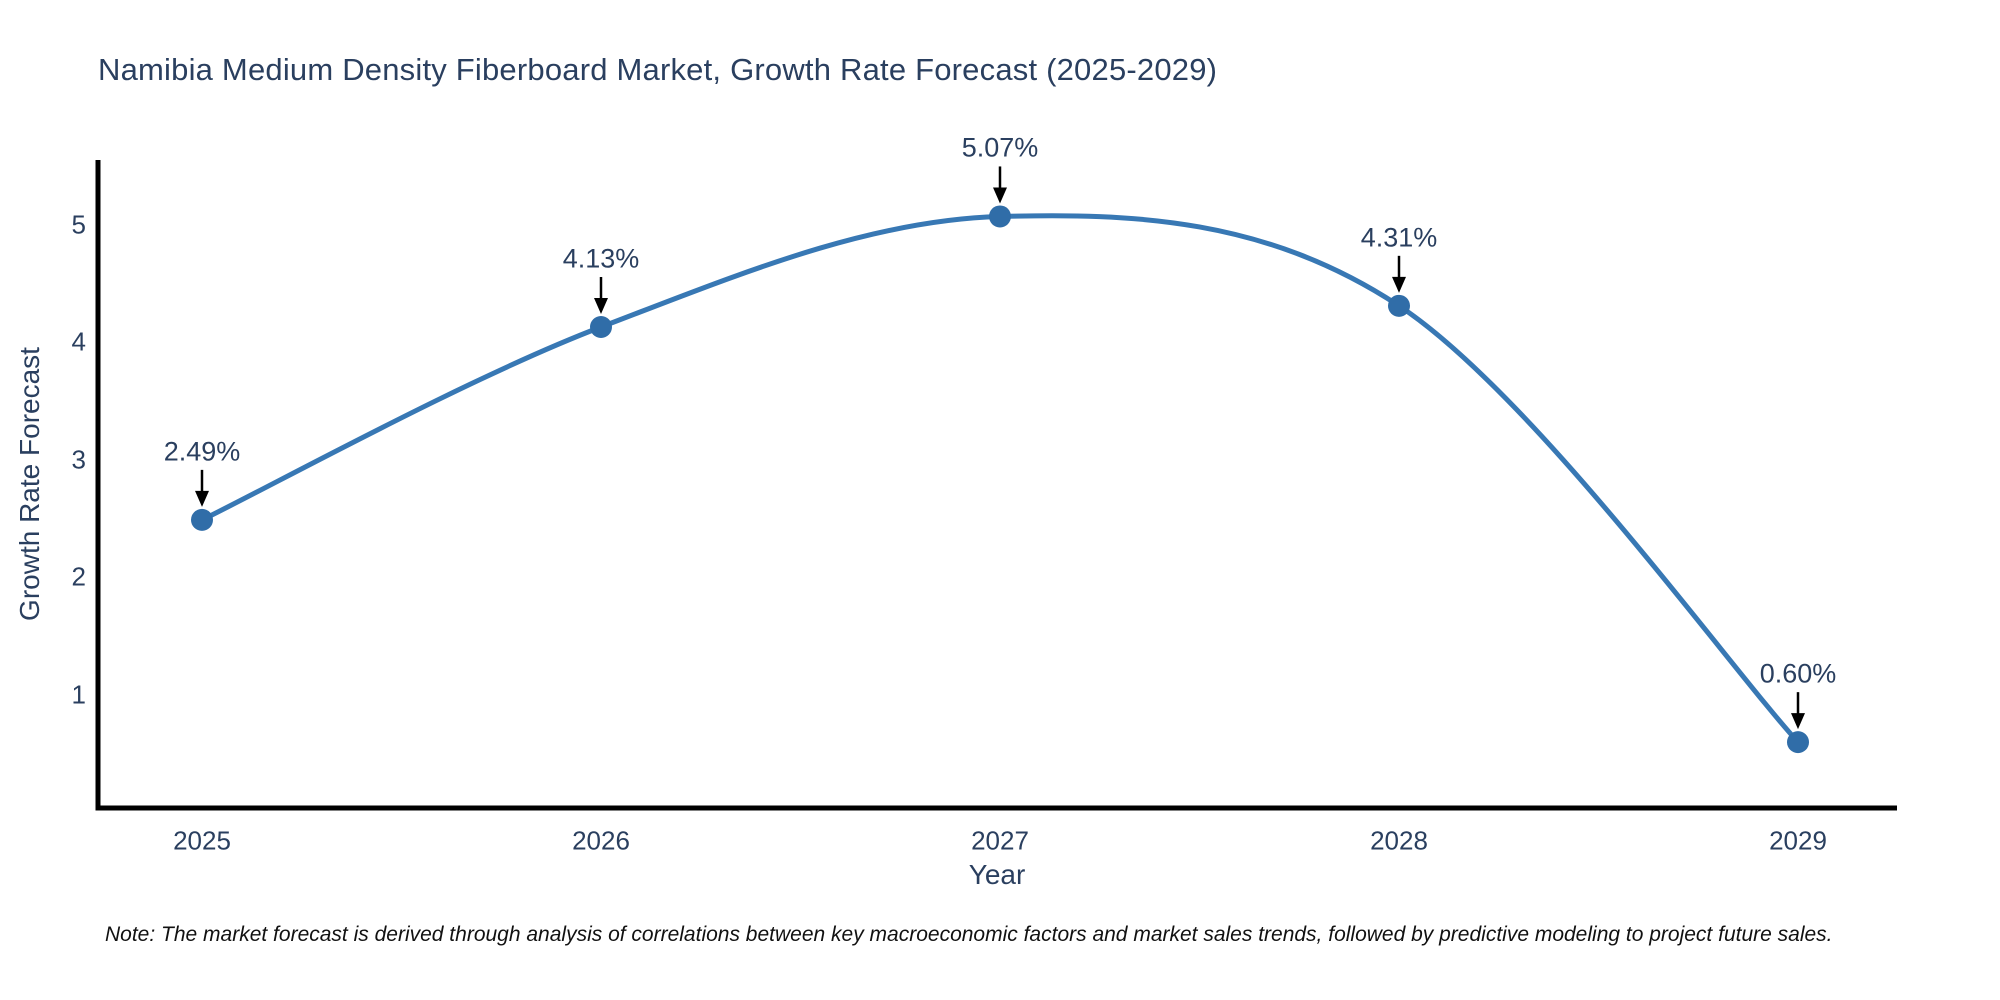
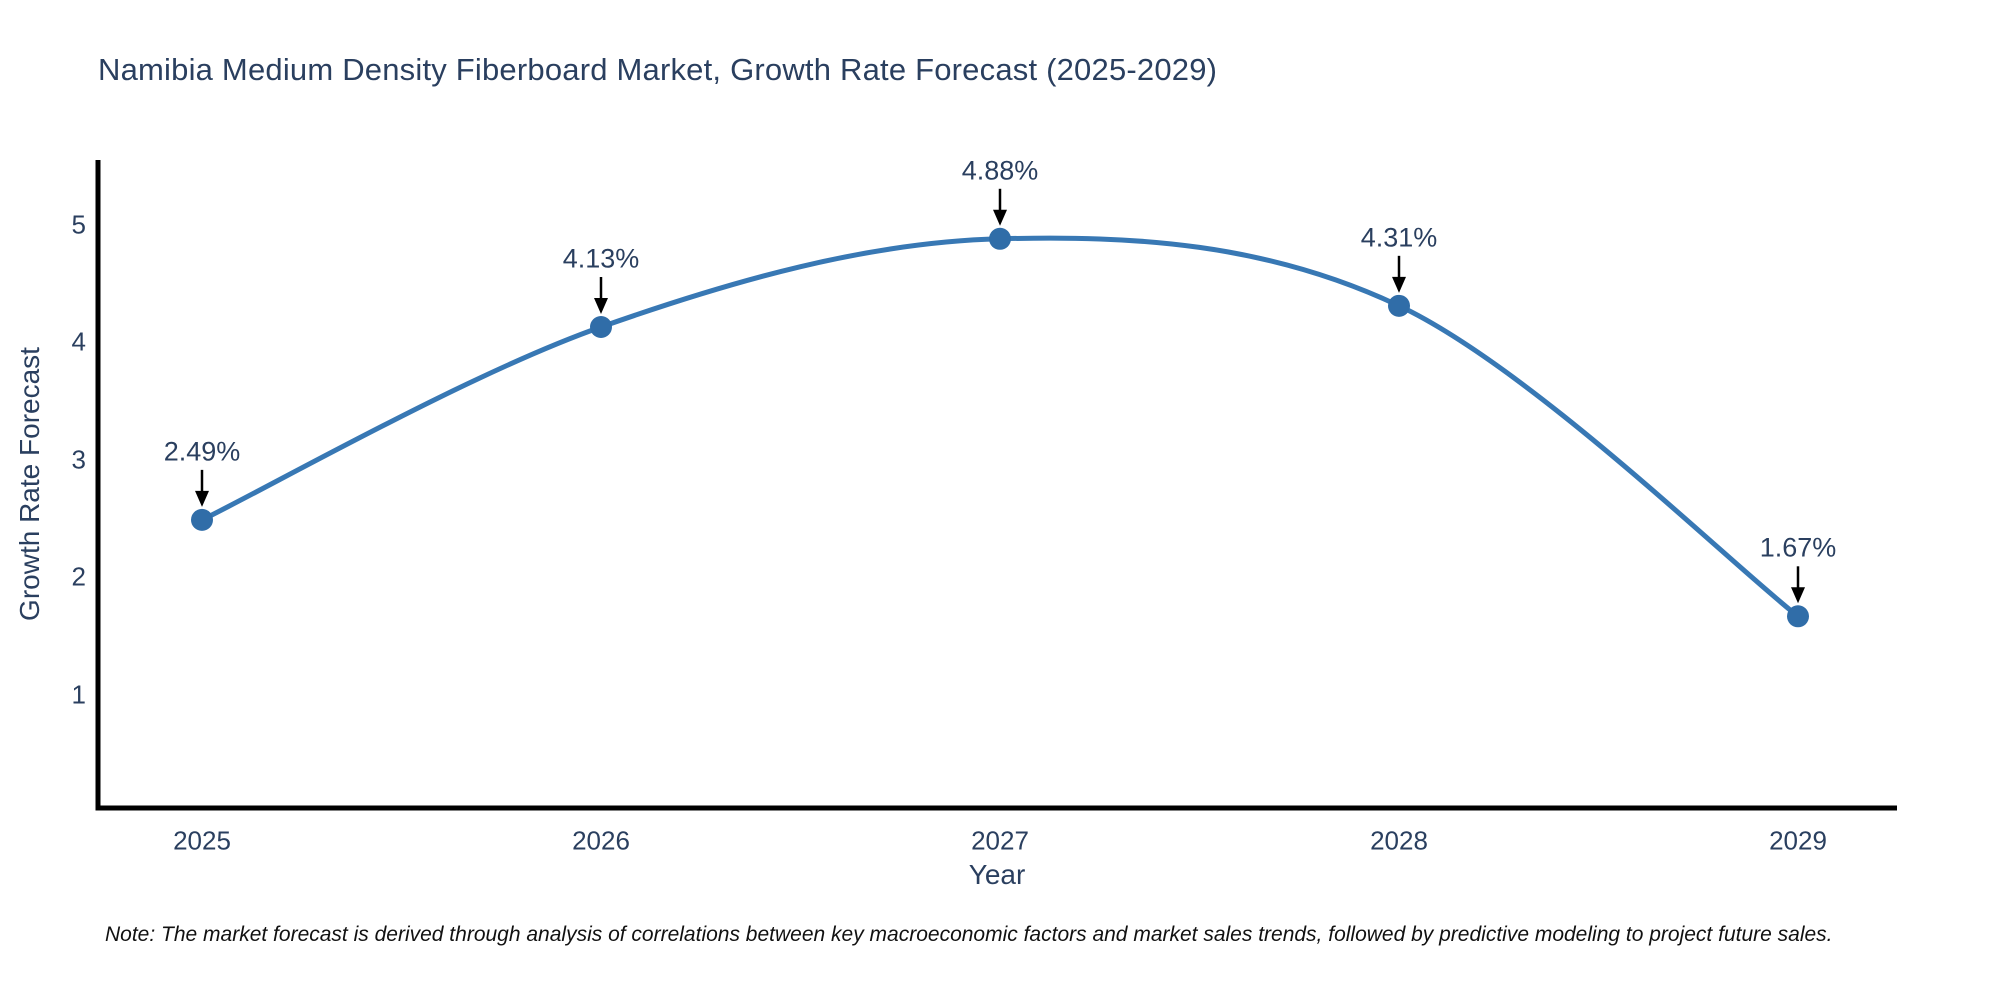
2027: 5.07% -> 4.88%
2029: 0.60% -> 1.67%
